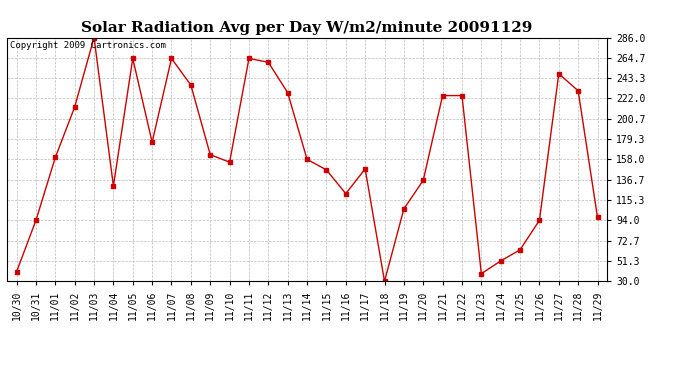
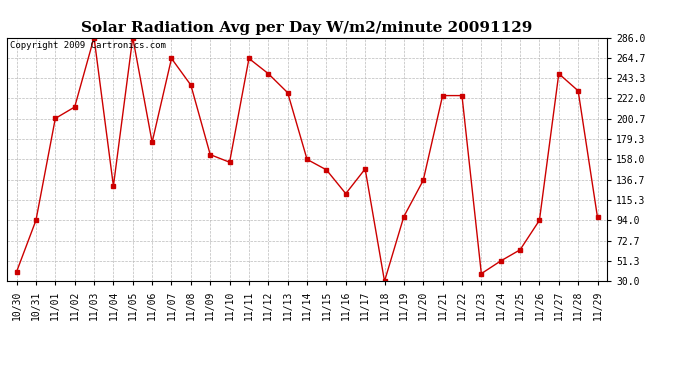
11/01: 160 -> 201
11/05: 264 -> 286
11/12: 260 -> 248
11/19: 106 -> 98
